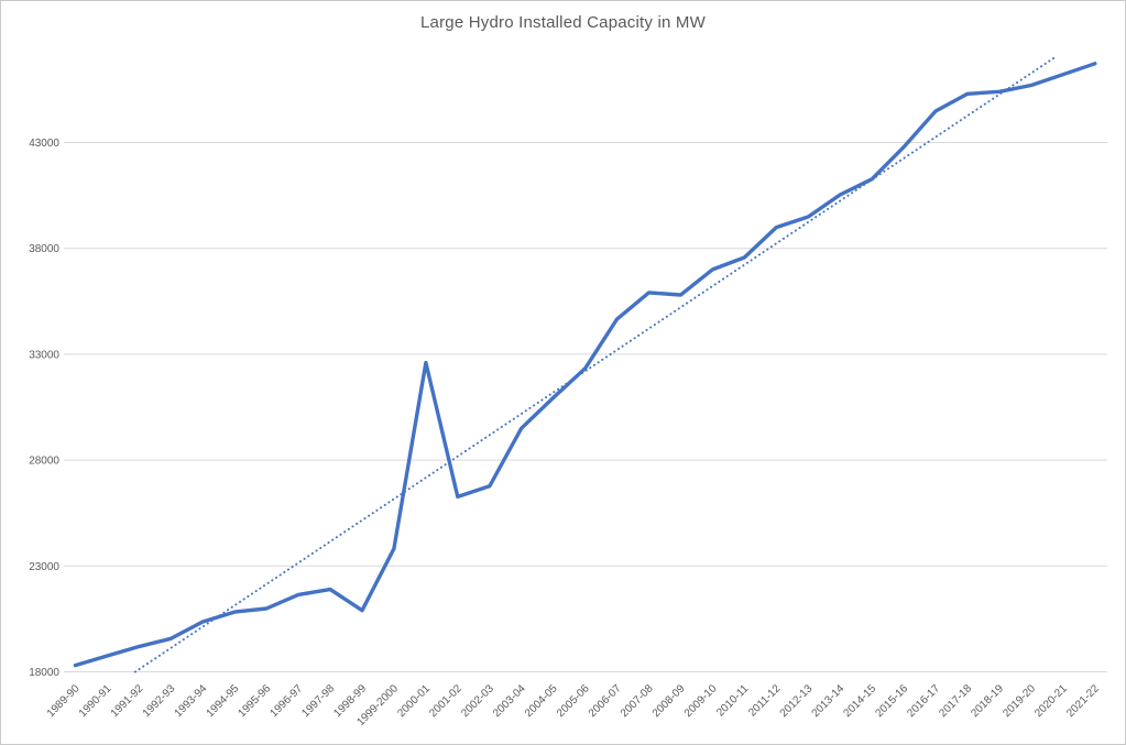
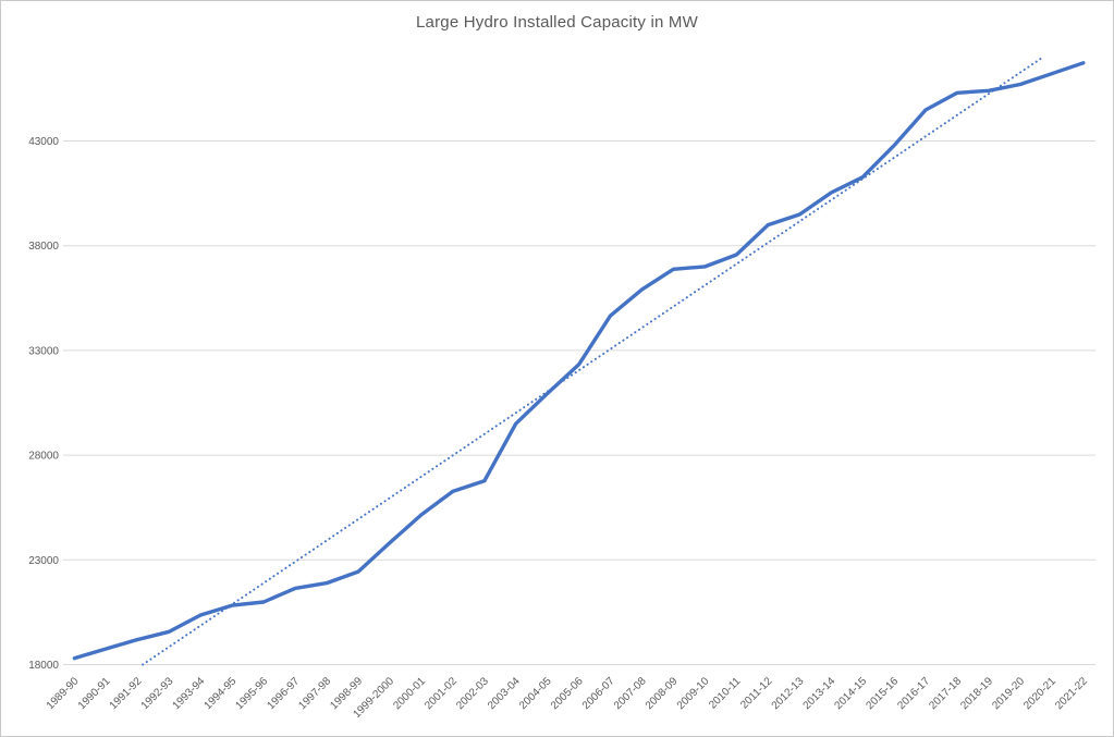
1998-99: 20900 -> 22400
2000-01: 32600 -> 25200
2008-09: 35800 -> 36900
